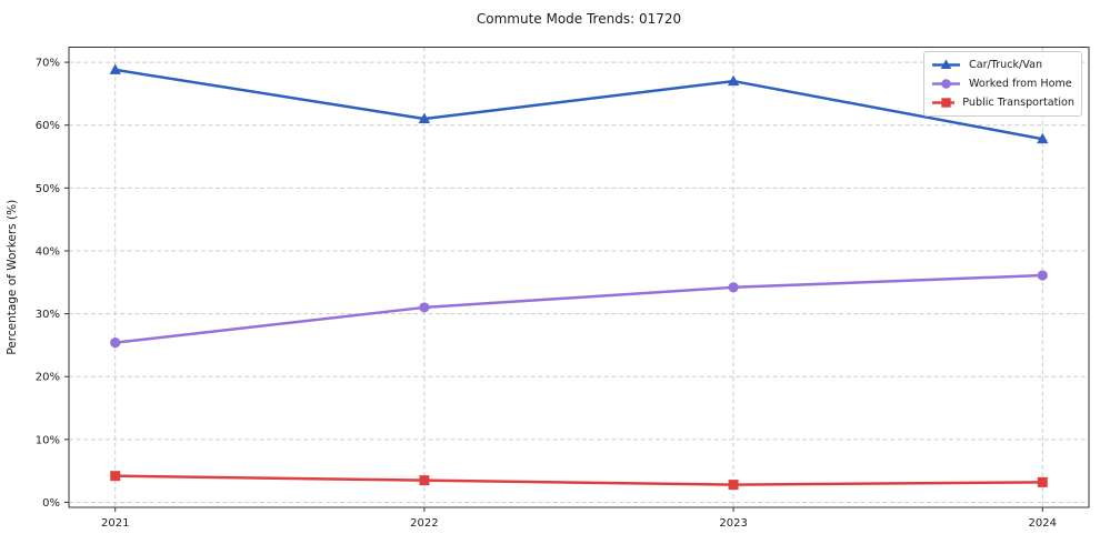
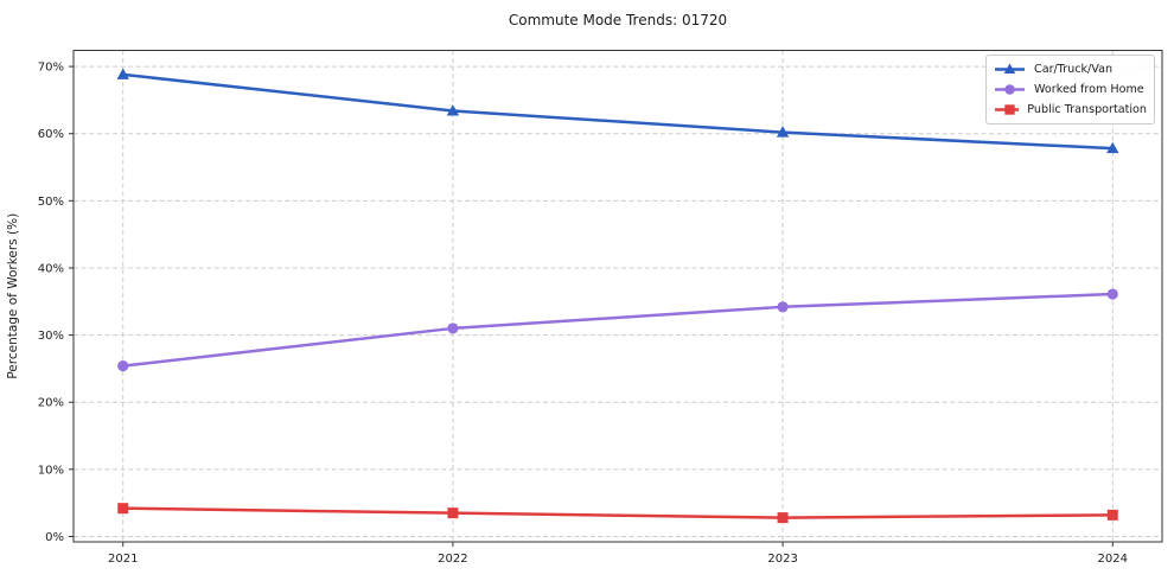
Car/Truck/Van/2022: 61% -> 63%
Car/Truck/Van/2023: 67% -> 60%
